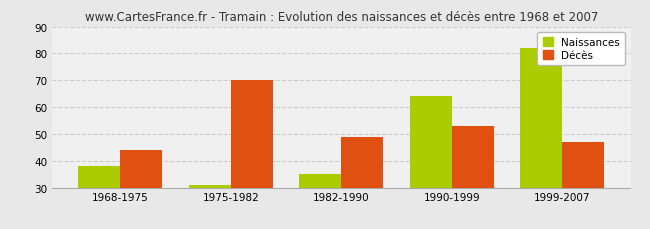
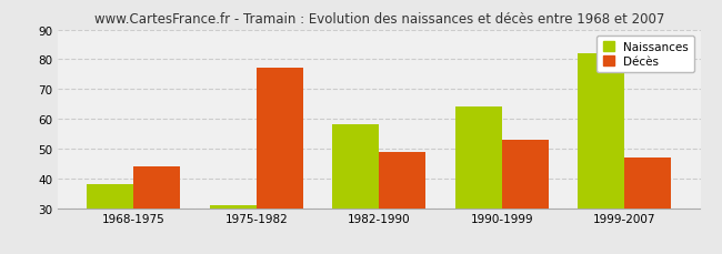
Décès/1975-1982: 70 -> 77
Naissances/1982-1990: 35 -> 58
